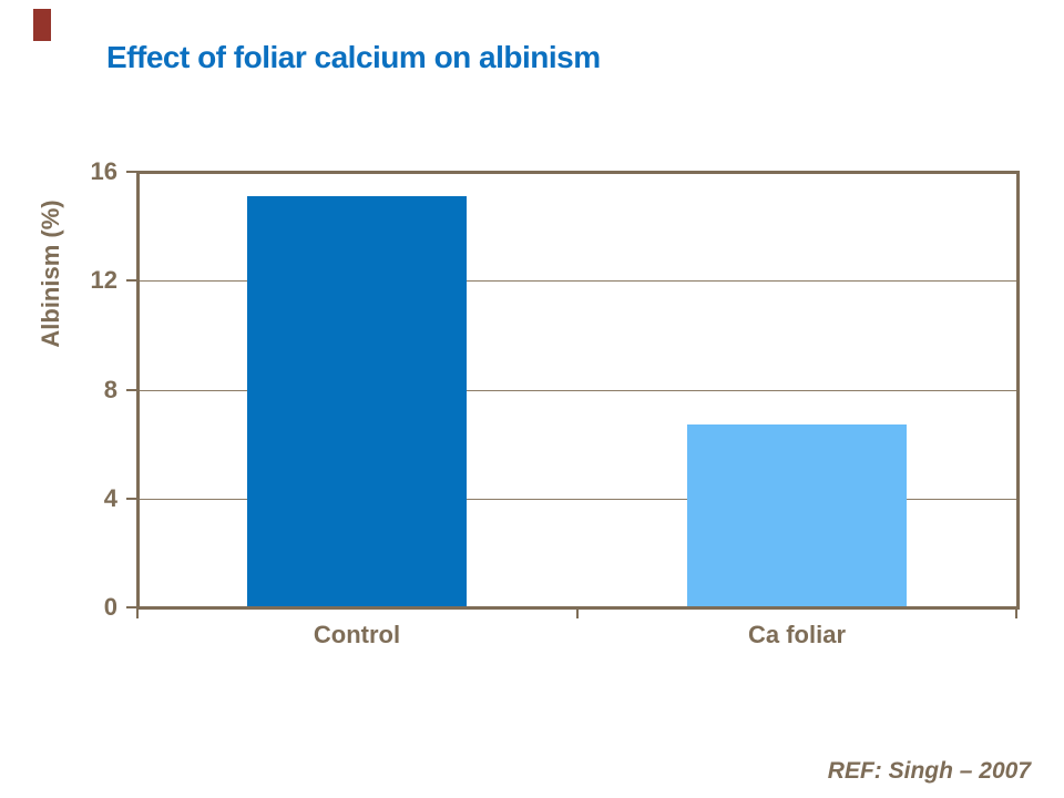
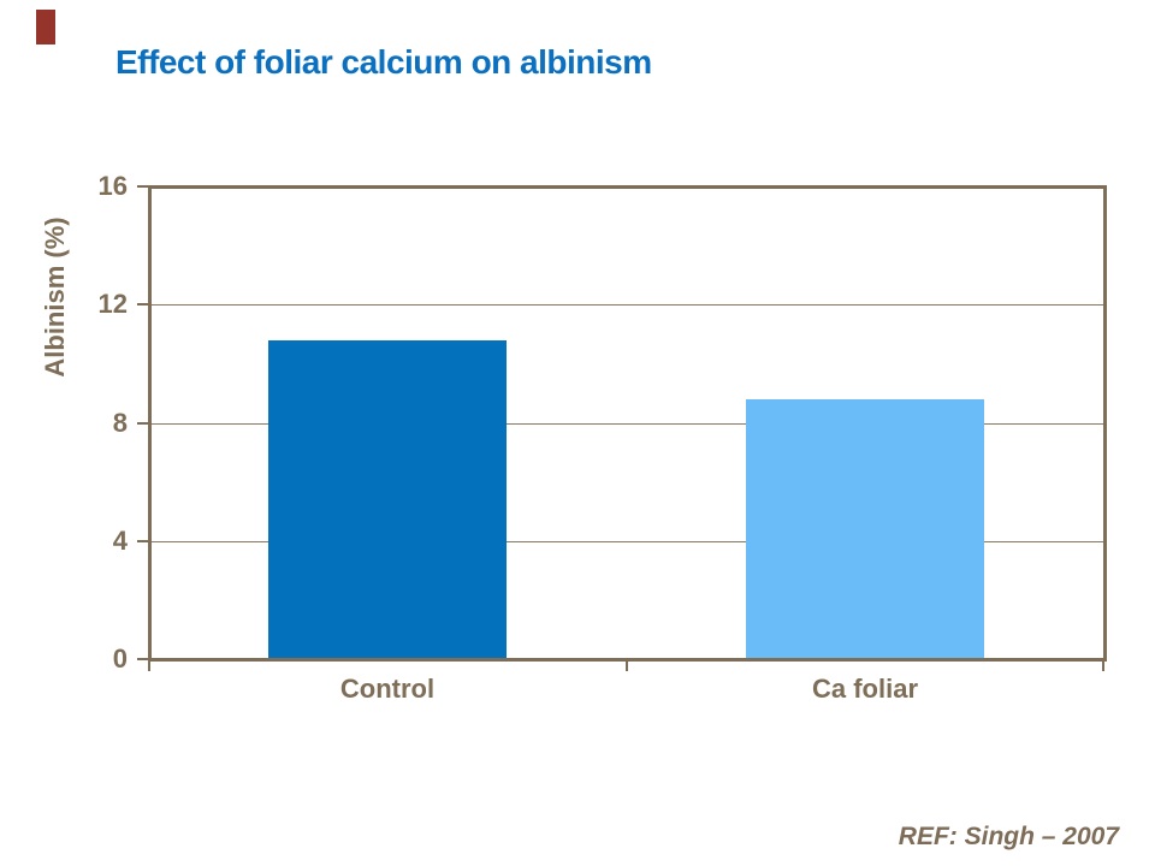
Control: 15.1 -> 10.8
Ca foliar: 6.7 -> 8.8
